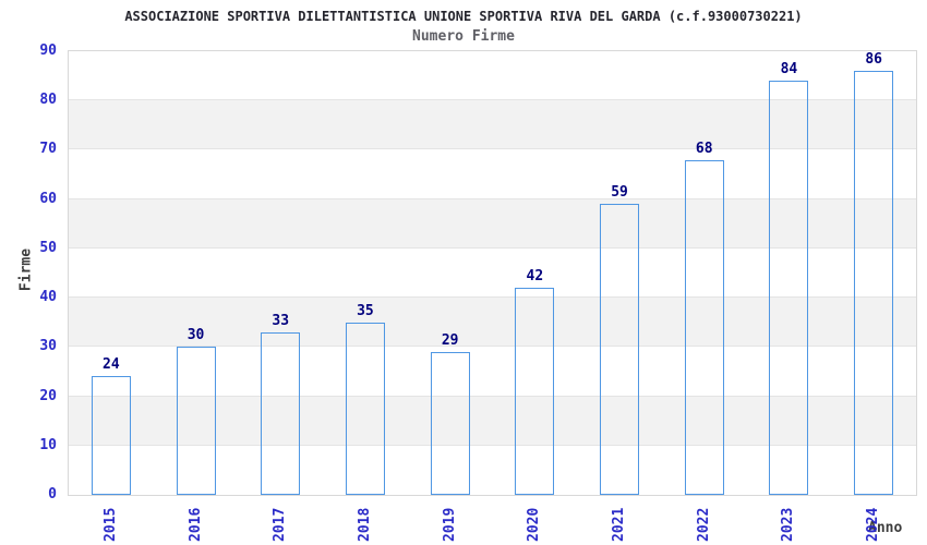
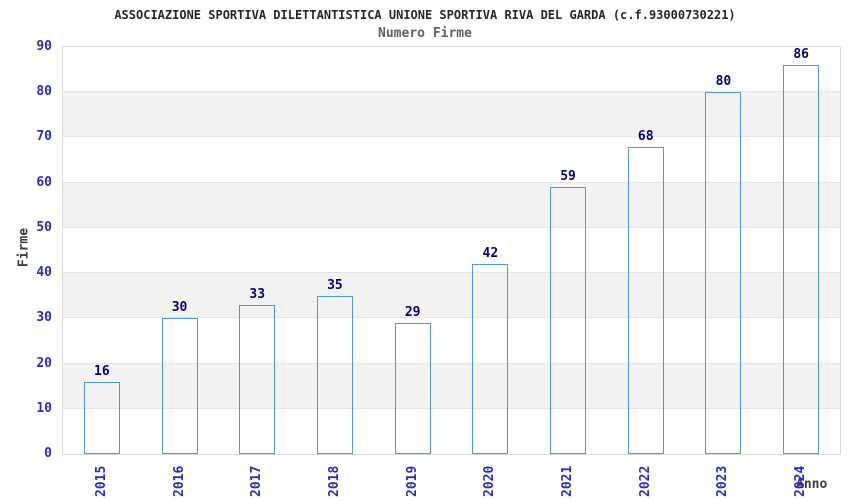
2015: 24 -> 16
2023: 84 -> 80
